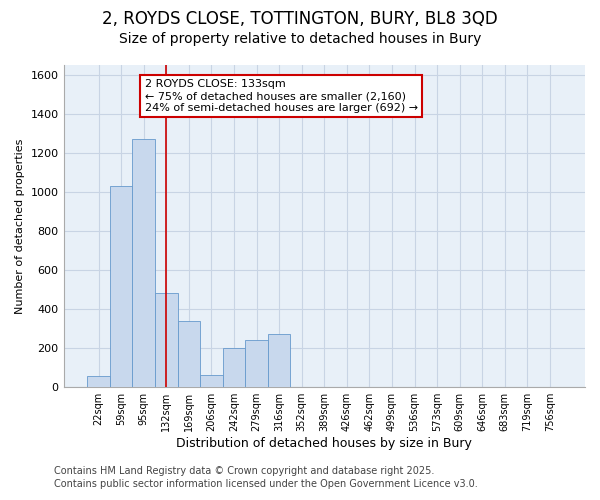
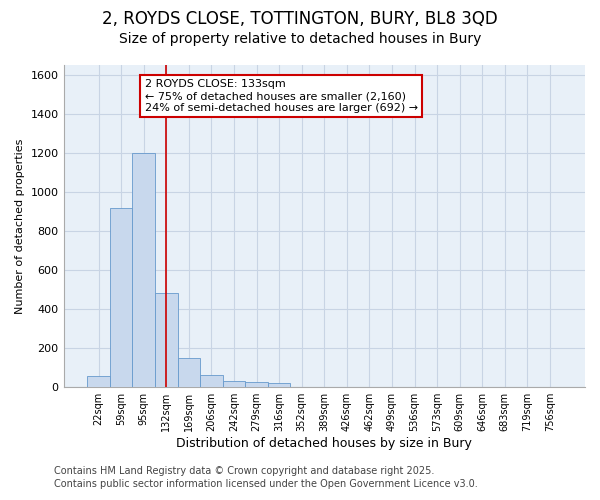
59sqm: 1030 -> 920
95sqm: 1270 -> 1200
169sqm: 340 -> 150
242sqm: 200 -> 30
279sqm: 240 -> 20
316sqm: 270 -> 20
